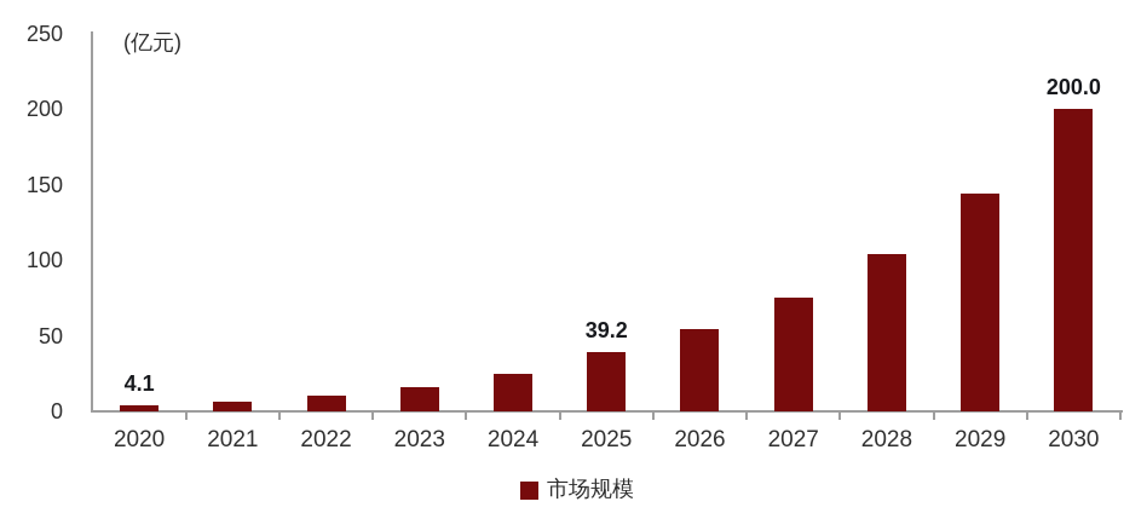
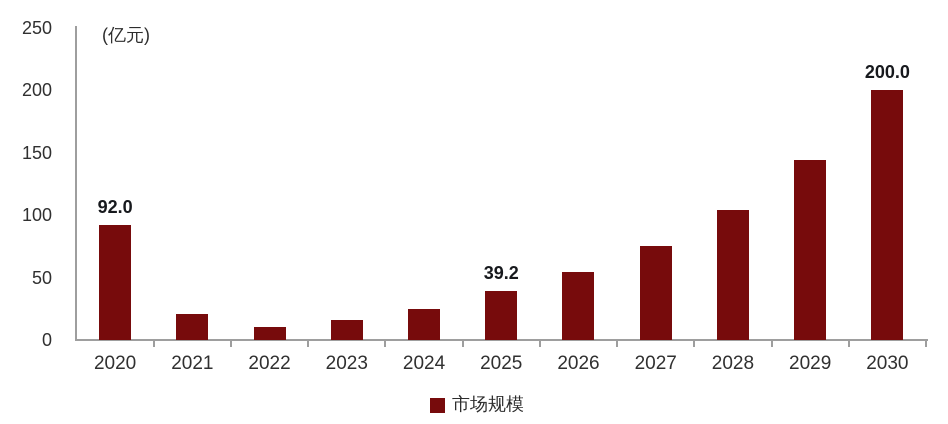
2020: 4.1 -> 92.0
2021: 6 -> 21
